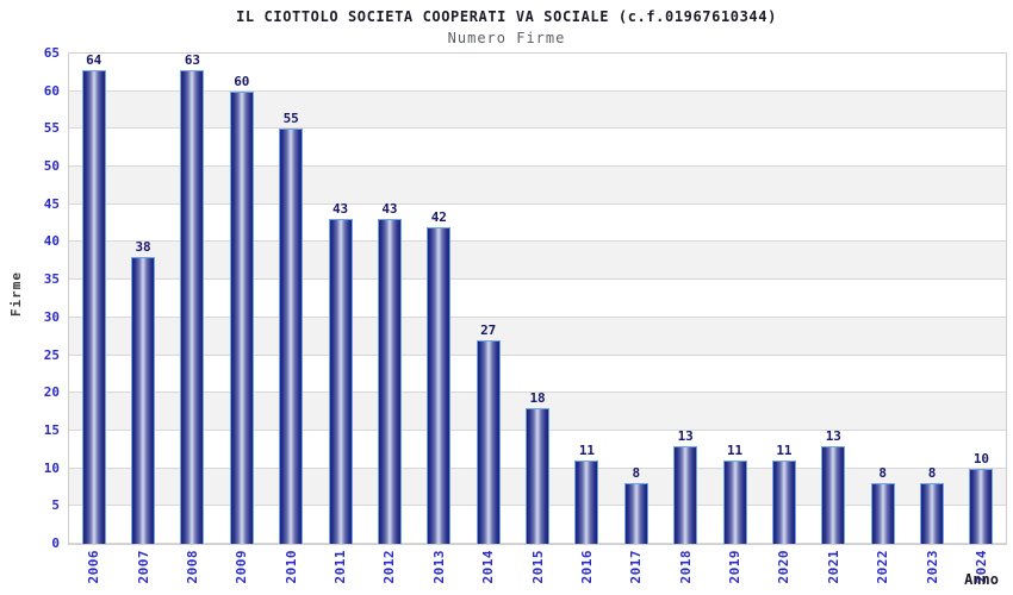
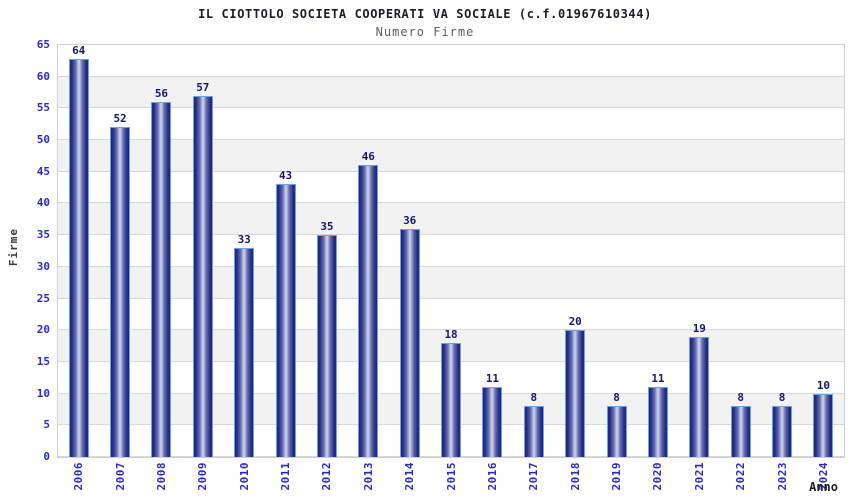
2007: 38 -> 52
2008: 63 -> 56
2009: 60 -> 57
2010: 55 -> 33
2012: 43 -> 35
2013: 42 -> 46
2014: 27 -> 36
2018: 13 -> 20
2019: 11 -> 8
2021: 13 -> 19
